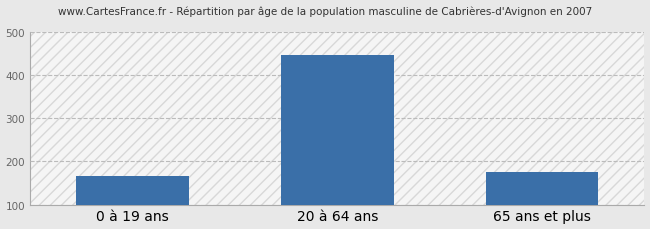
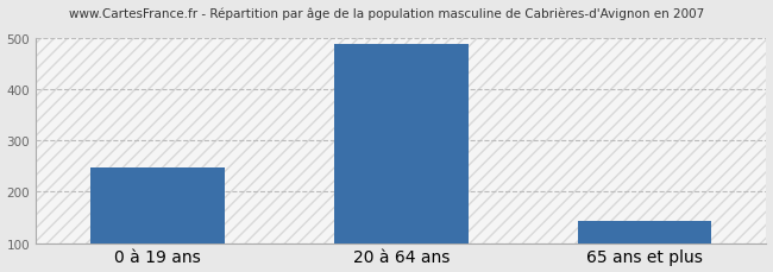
0 à 19 ans: 165 -> 248
20 à 64 ans: 445 -> 487
65 ans et plus: 175 -> 143
